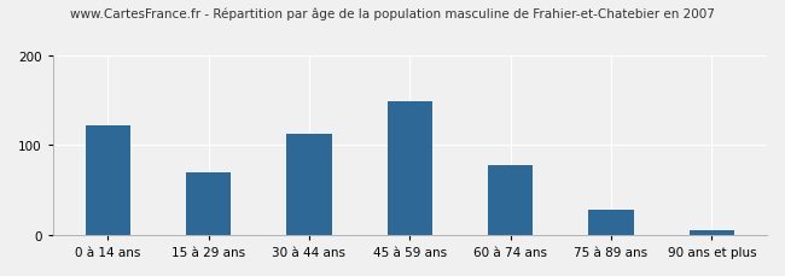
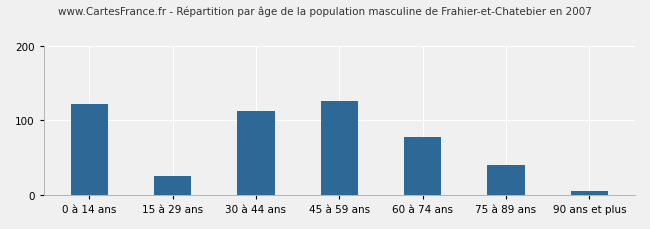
15 à 29 ans: 70 -> 26
45 à 59 ans: 148 -> 126
75 à 89 ans: 28 -> 40
